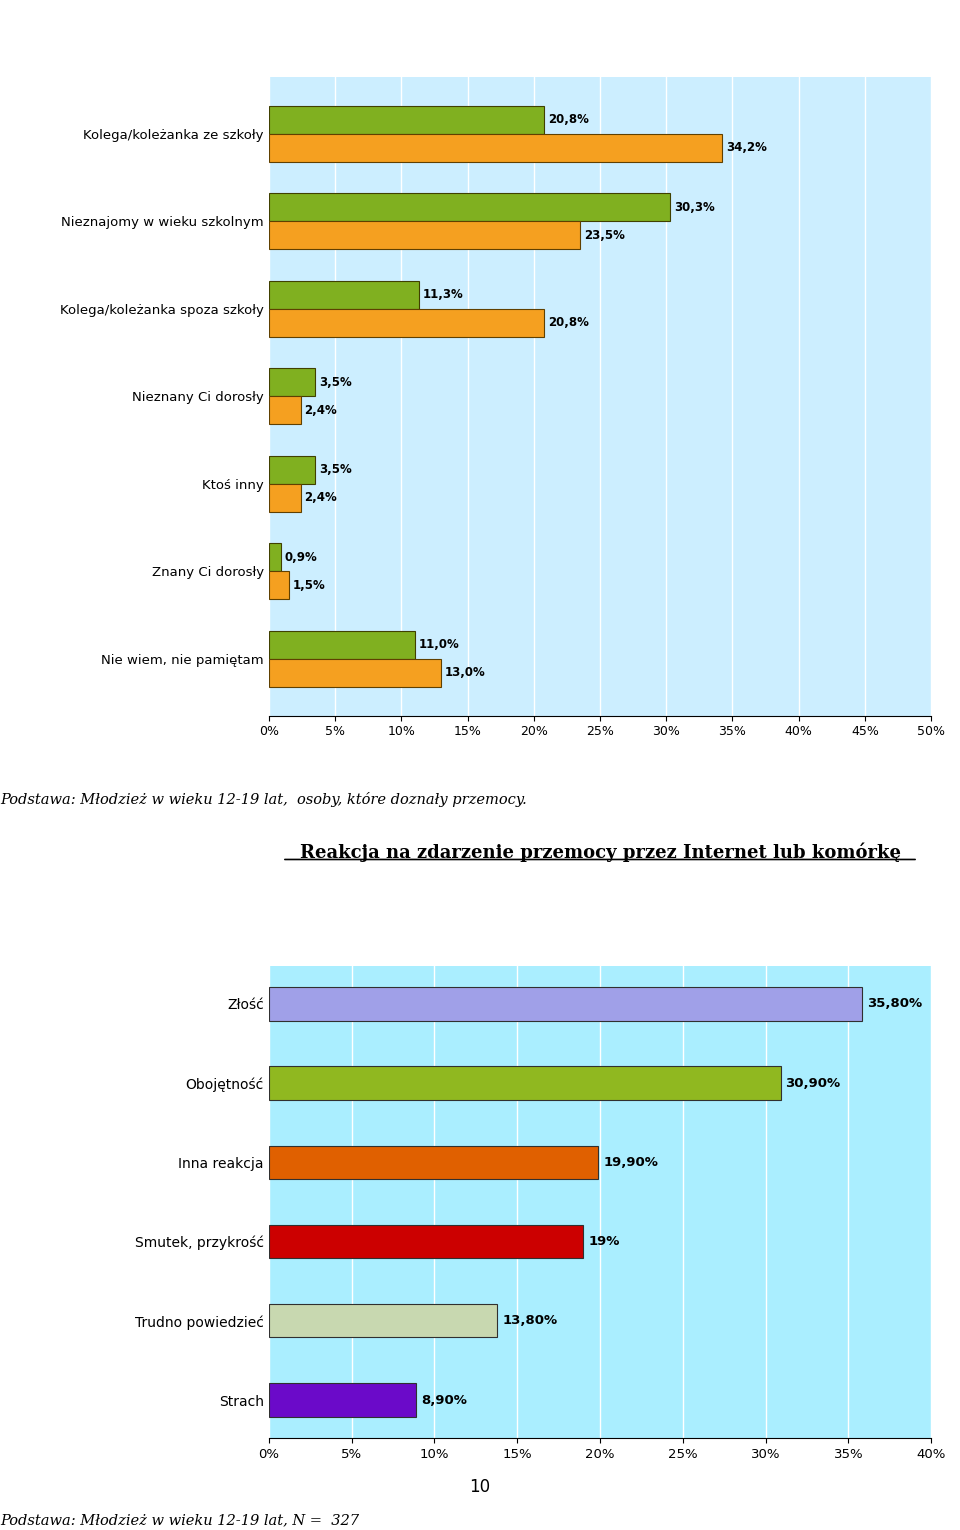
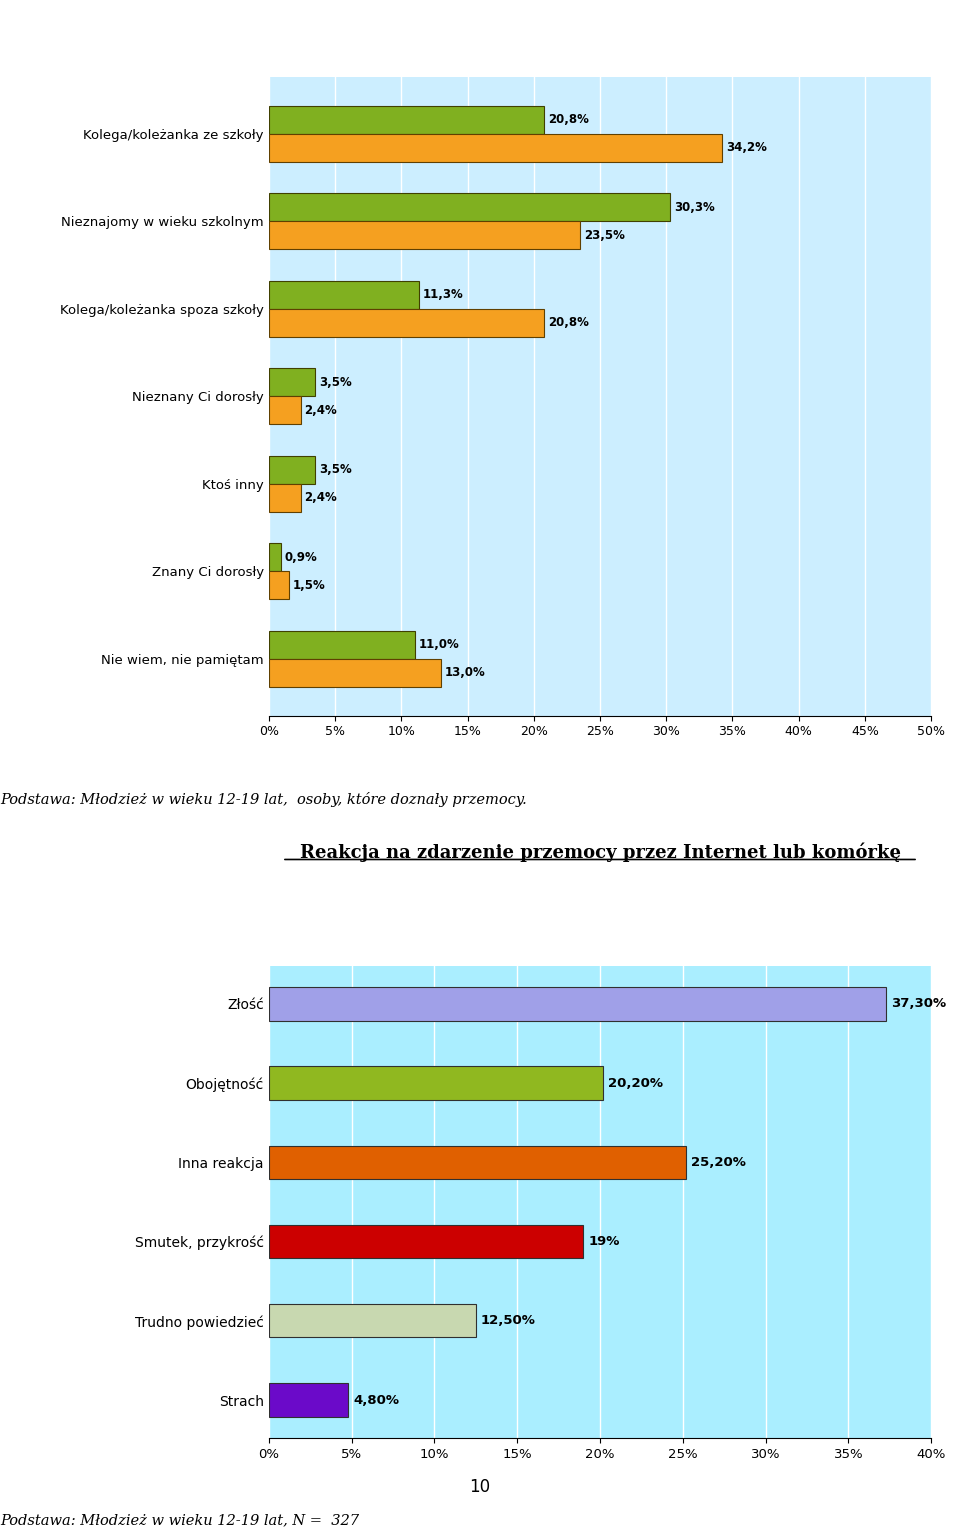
Złość: 35,80% -> 37,30%
Obojętność: 30,90% -> 20,20%
Inna reakcja: 19,90% -> 25,20%
Trudno powiedzieć: 13,80% -> 12,50%
Strach: 8,90% -> 4,80%
